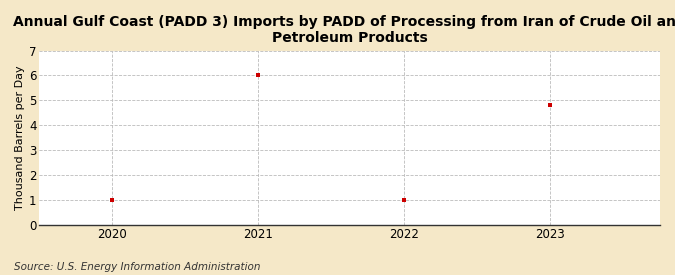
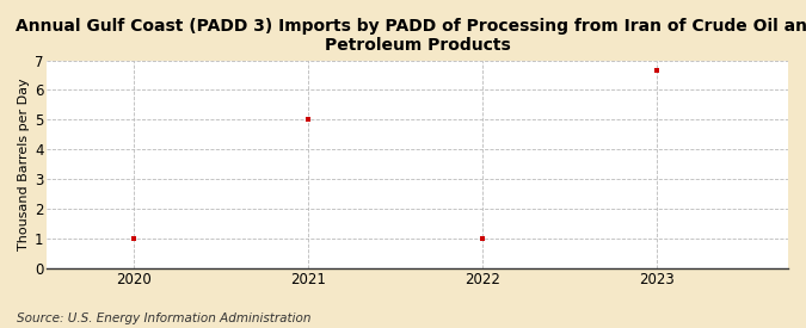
2021: 6.00 -> 5.00
2023: 4.83 -> 6.65
